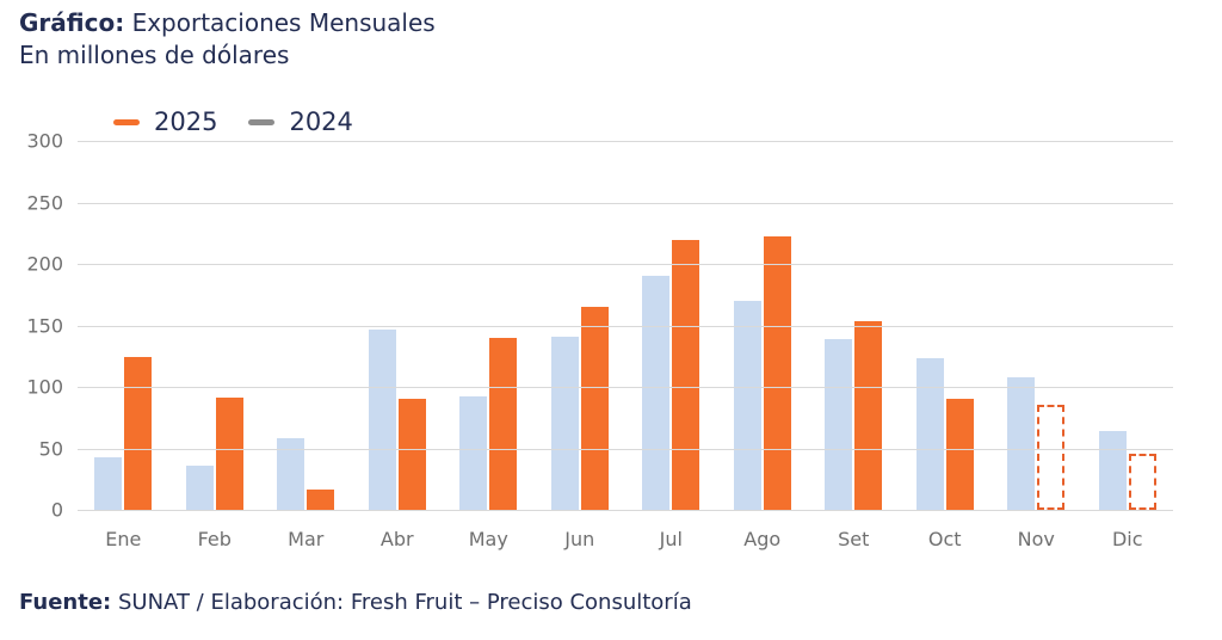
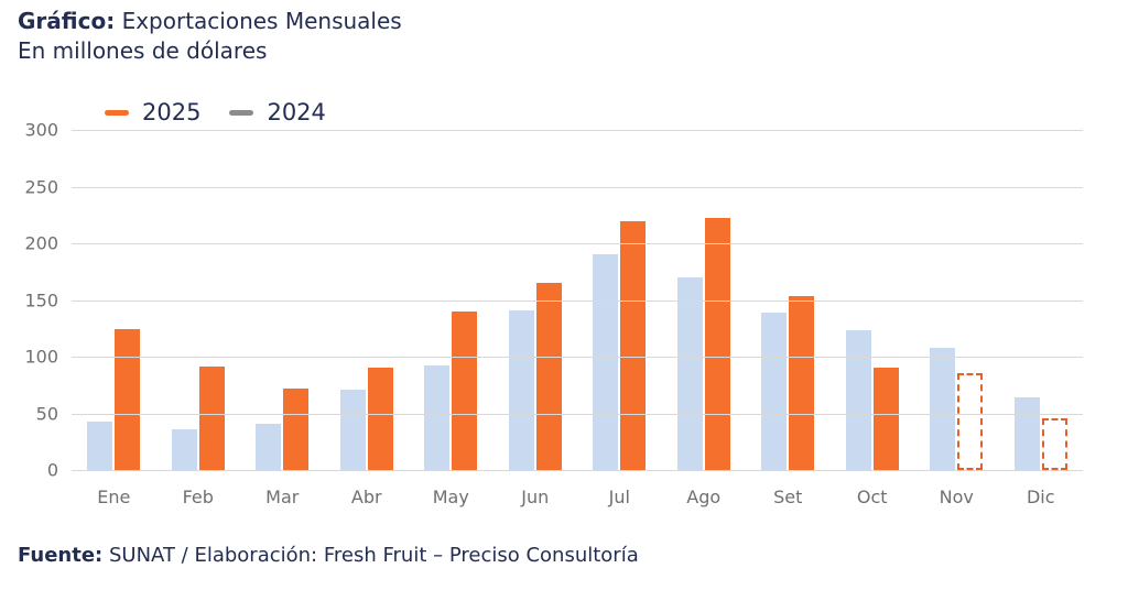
2025/Mar: 17 -> 72
2024/Mar: 58 -> 41
2024/Abr: 147 -> 71
